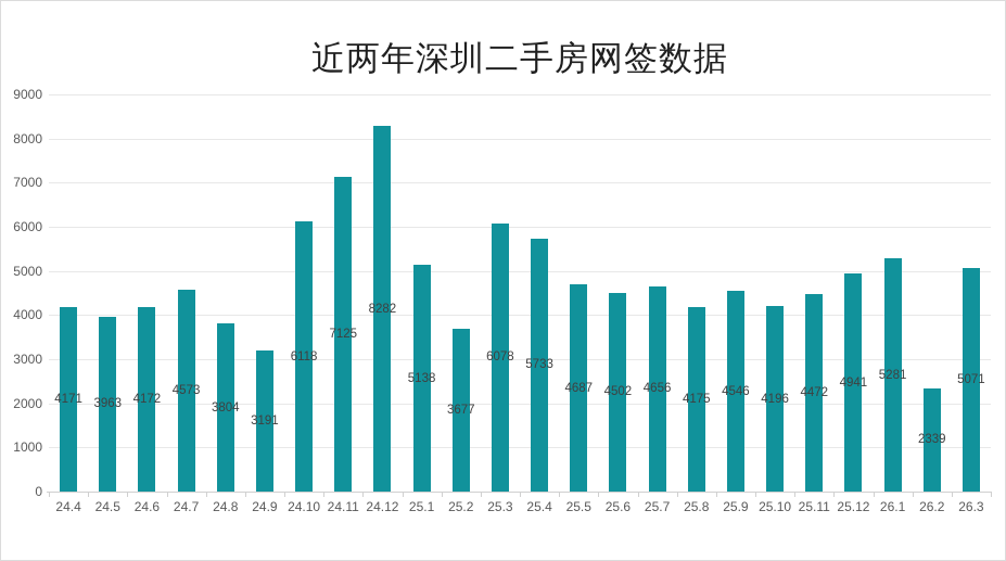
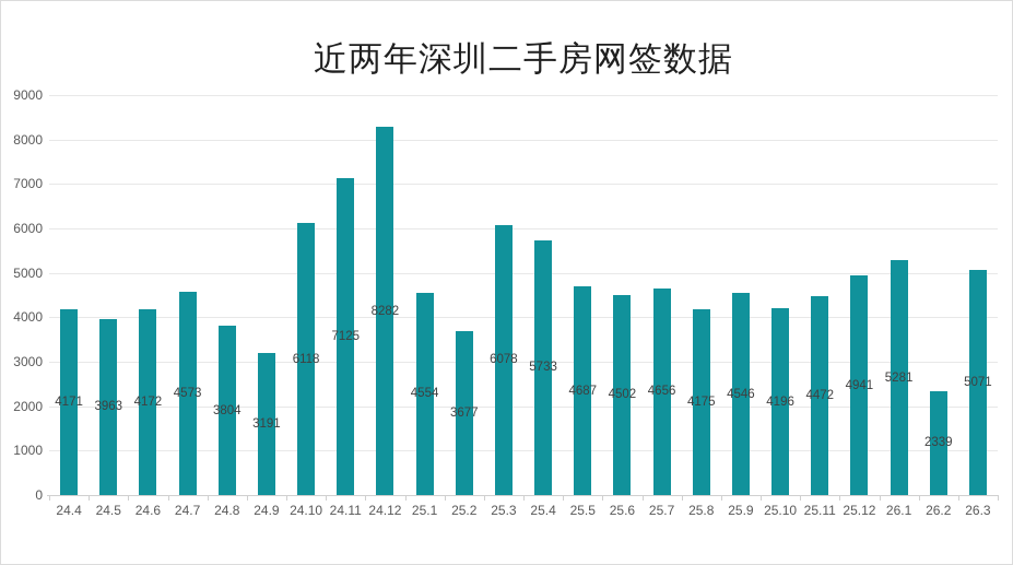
25.1: 5138 -> 4554
